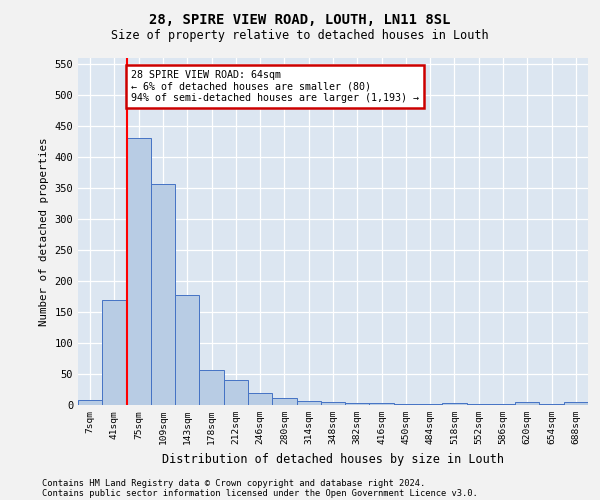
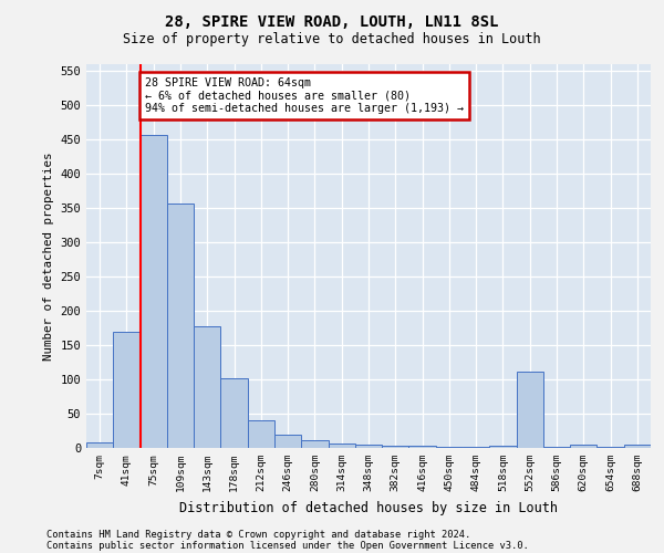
75sqm: 430 -> 456
178sqm: 57 -> 102
552sqm: 1 -> 112
